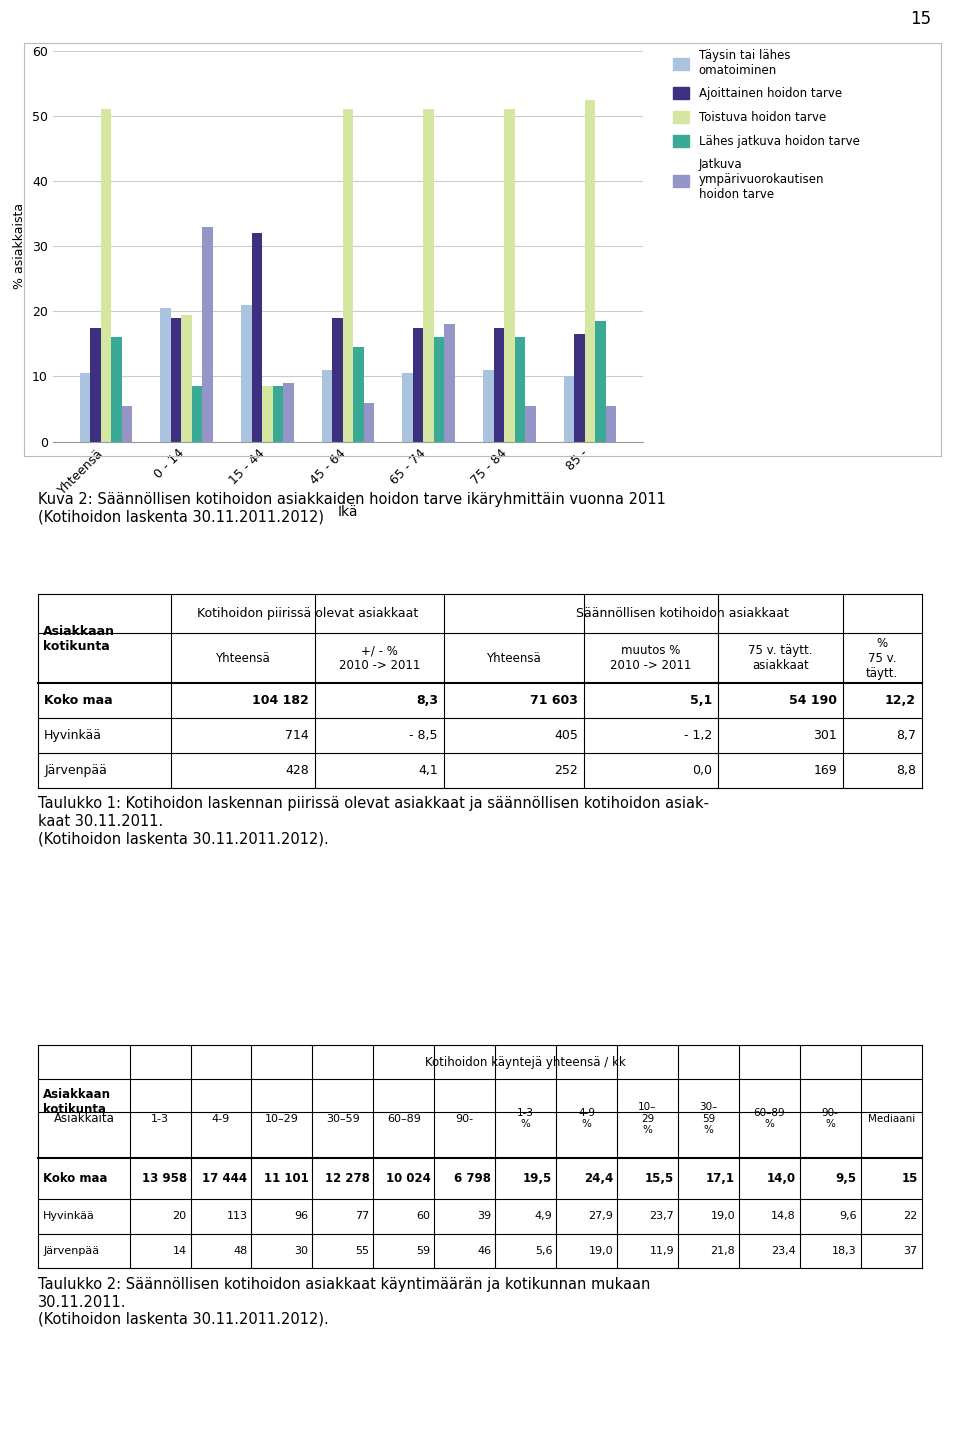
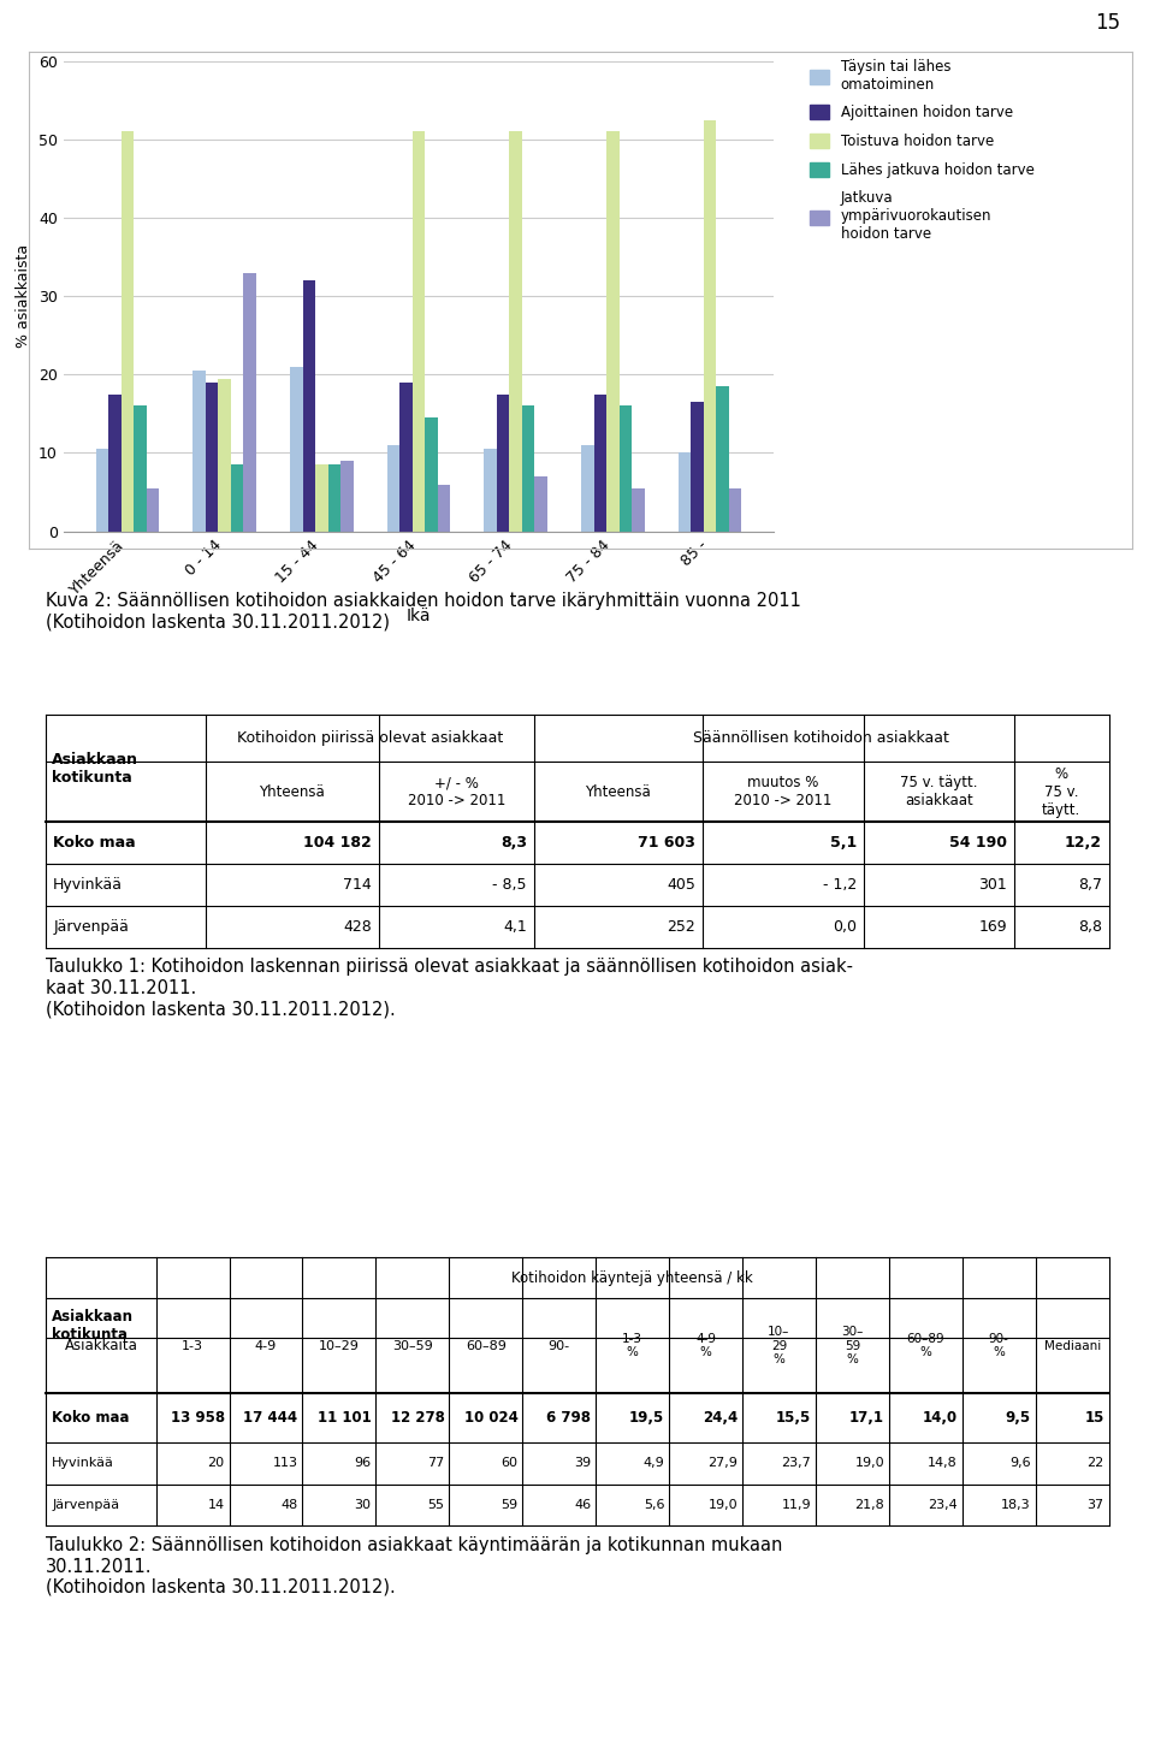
Jatkuva ympärivuorokautisen hoidon tarve/65 - 74: 18.0 -> 7.0
